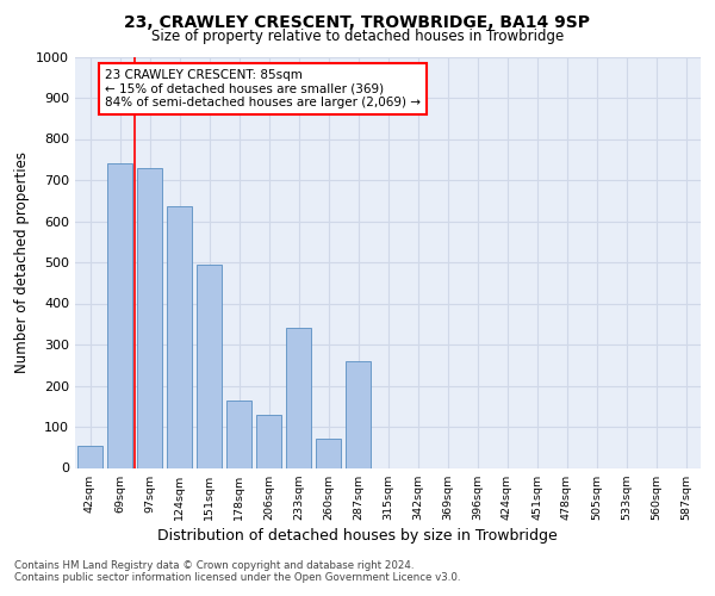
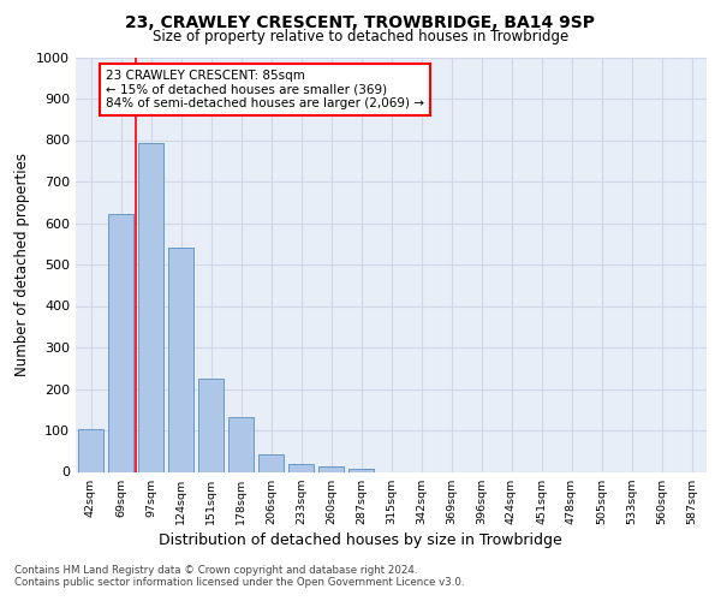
42sqm: 55 -> 102
69sqm: 740 -> 623
97sqm: 730 -> 793
124sqm: 635 -> 542
151sqm: 495 -> 224
178sqm: 165 -> 133
206sqm: 130 -> 43
233sqm: 340 -> 18
260sqm: 70 -> 12
287sqm: 260 -> 8
